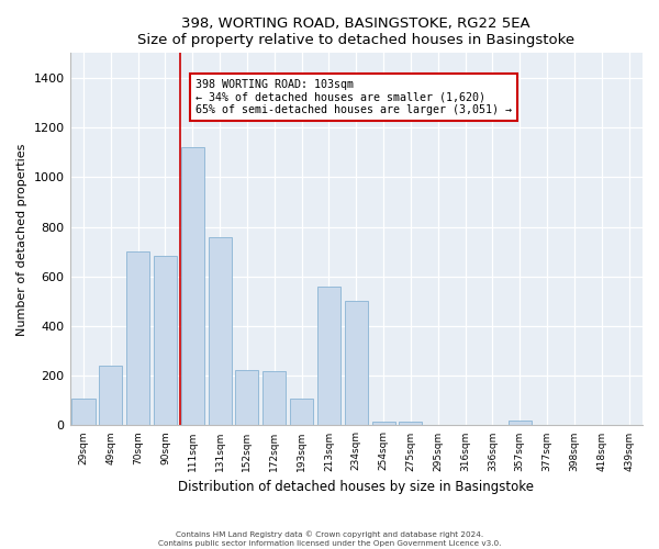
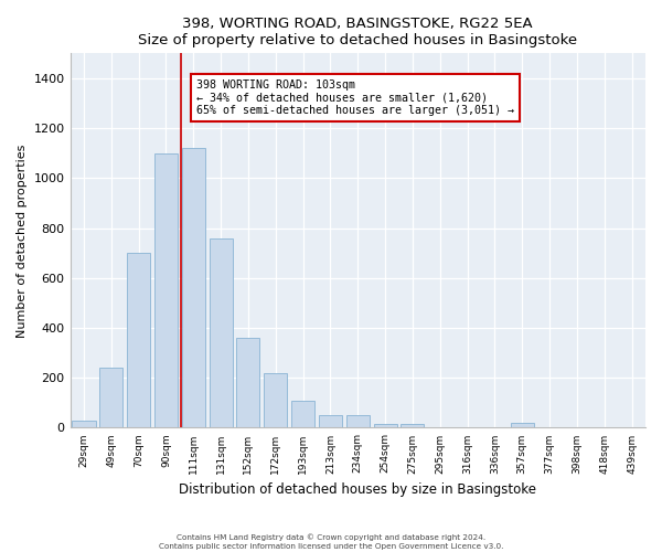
29sqm: 110 -> 28
90sqm: 685 -> 1100
152sqm: 225 -> 360
213sqm: 560 -> 50
234sqm: 500 -> 50
